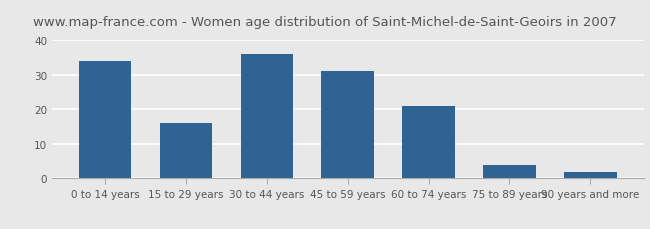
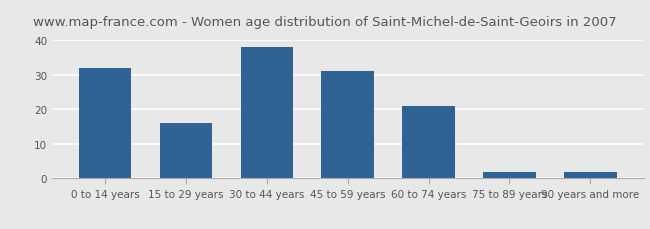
0 to 14 years: 34 -> 32
30 to 44 years: 36 -> 38
75 to 89 years: 4 -> 2
